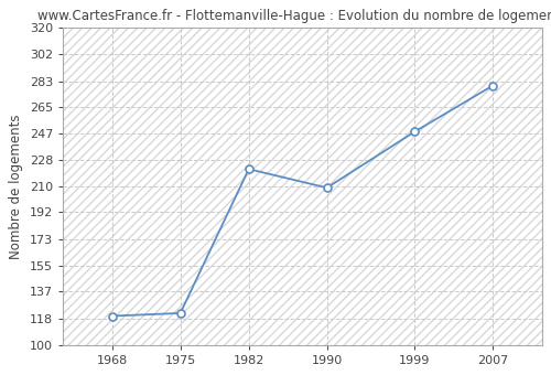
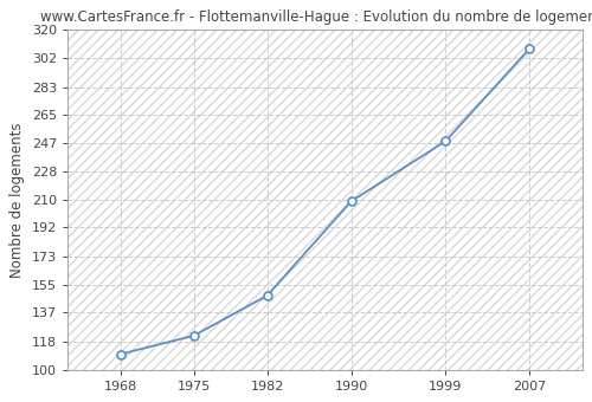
1968: 120 -> 110
1982: 222 -> 148
2007: 280 -> 308
